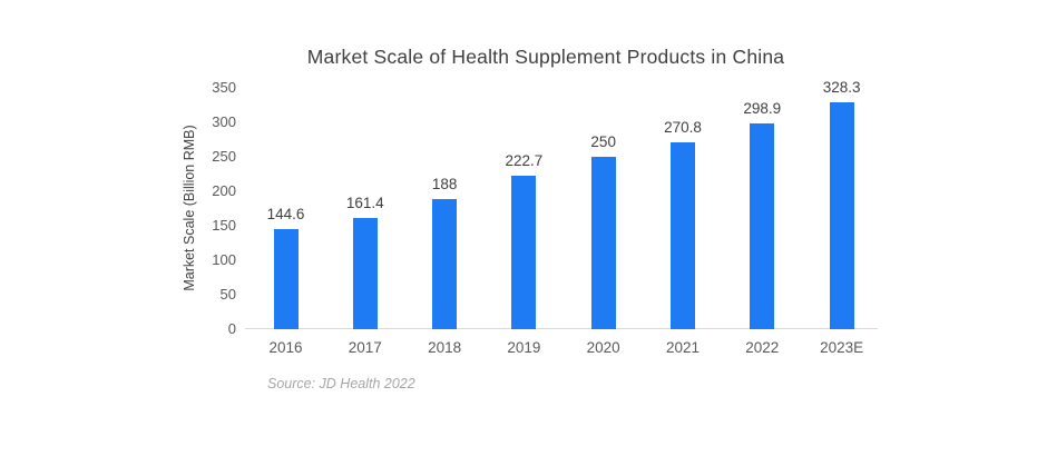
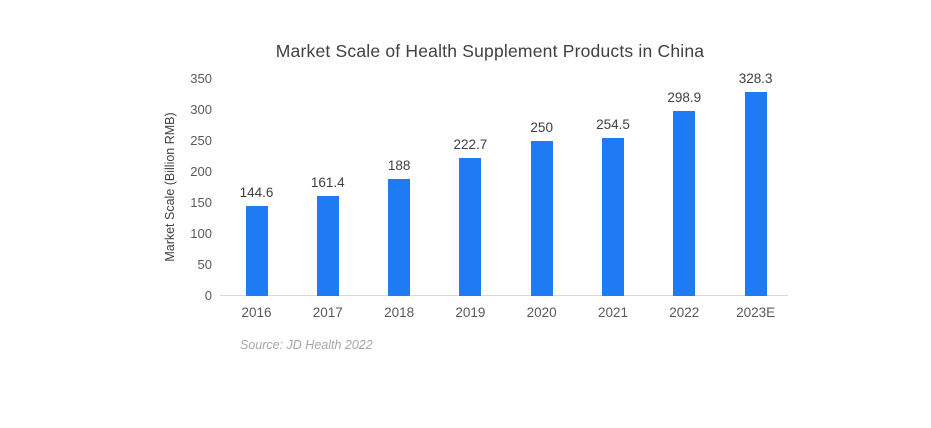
2021: 270.8 -> 254.5
